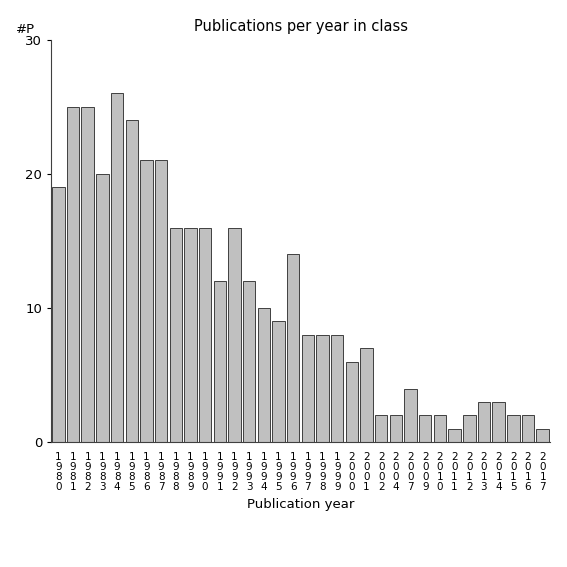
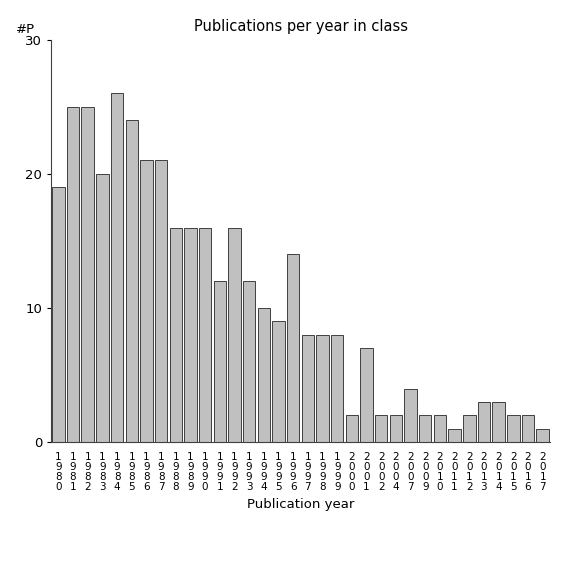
2 0 0 0: 6 -> 2
